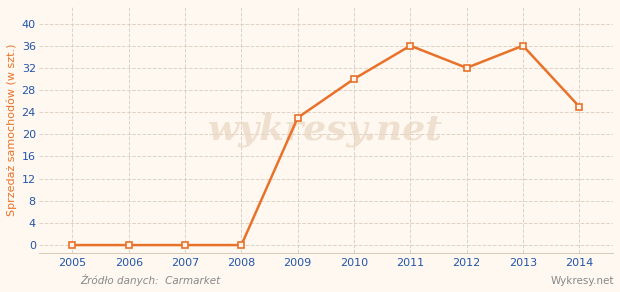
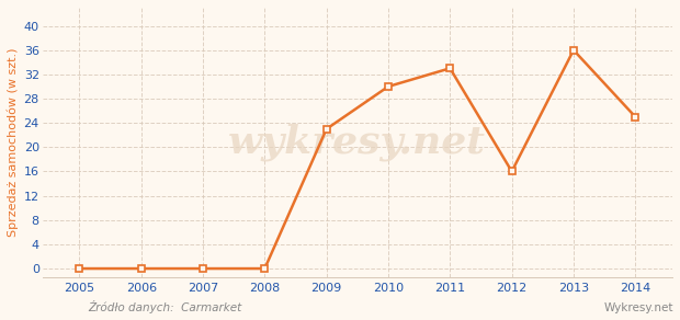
2011: 36 -> 33
2012: 32 -> 16
